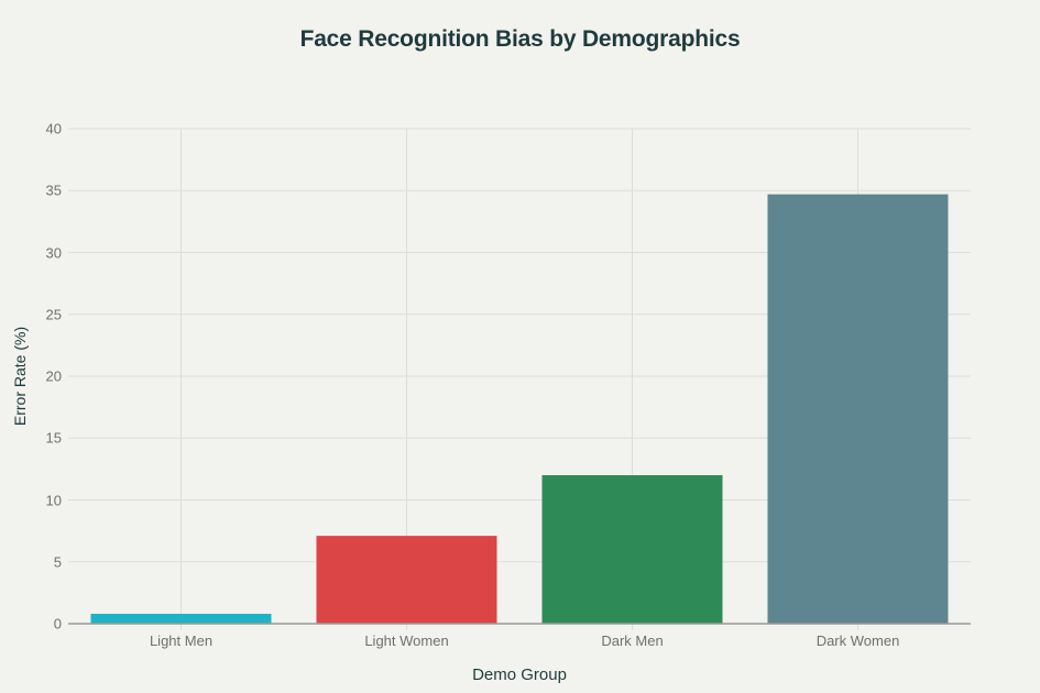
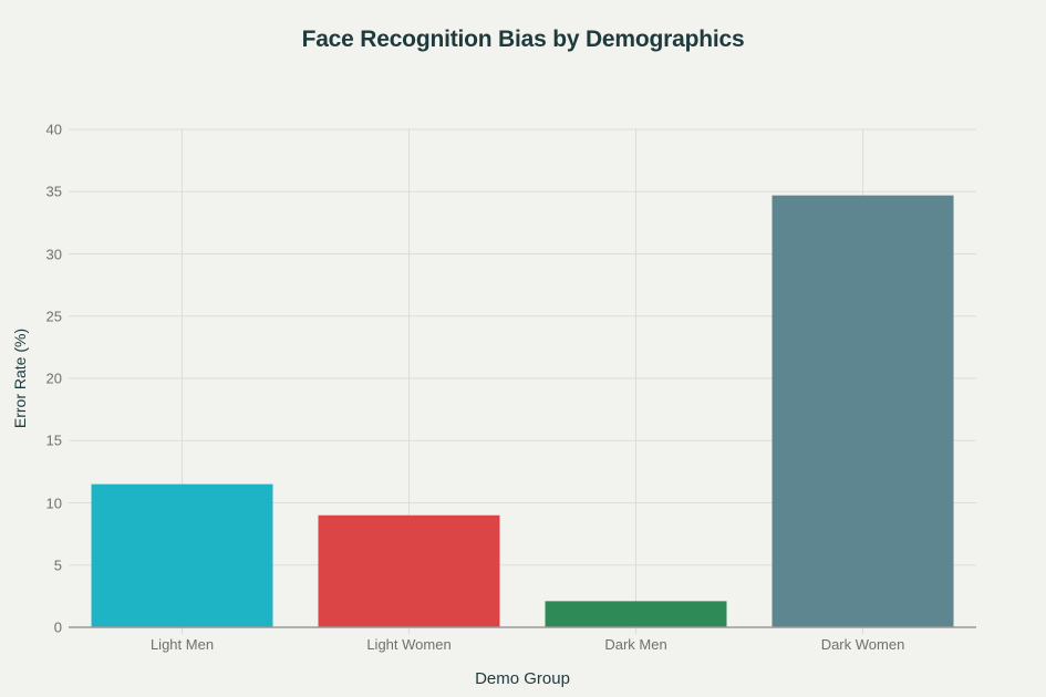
Light Men: 0.8 -> 11.5
Light Women: 7.1 -> 9.0
Dark Men: 12.0 -> 2.1
